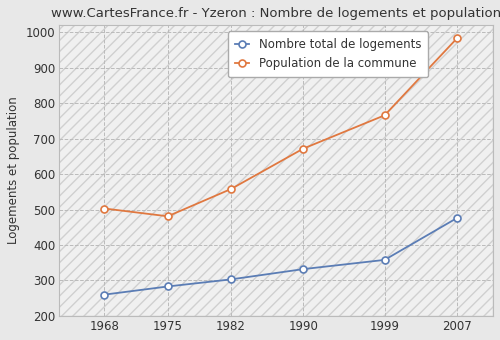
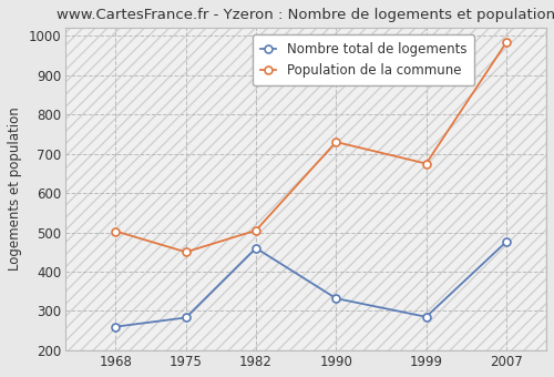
Population de la commune/1975: 481 -> 450
Nombre total de logements/1982: 303 -> 460
Population de la commune/1982: 558 -> 505
Population de la commune/1990: 672 -> 730
Nombre total de logements/1999: 358 -> 285
Population de la commune/1999: 766 -> 675
